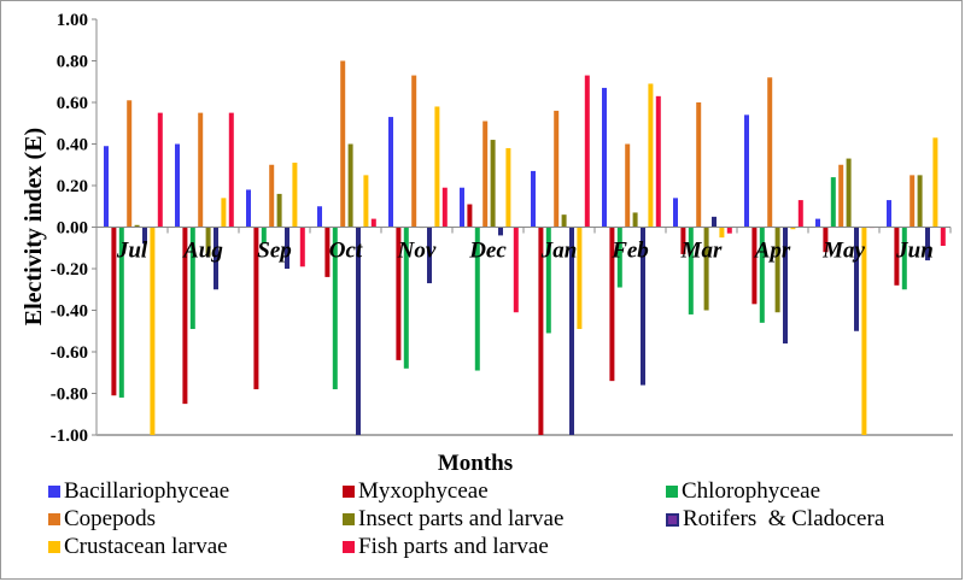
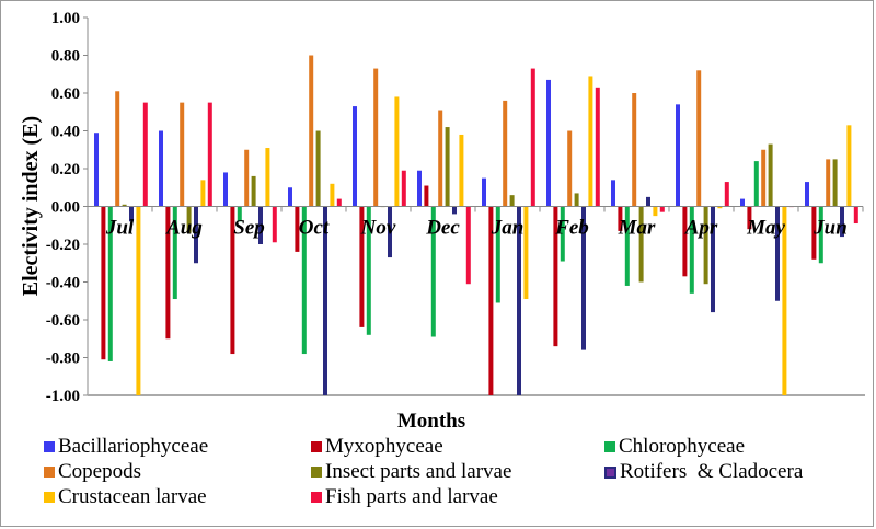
Myxophyceae/Aug: -0.85 -> -0.70
Crustacean larvae/Oct: 0.25 -> 0.12
Bacillariophyceae/Jan: 0.27 -> 0.15
